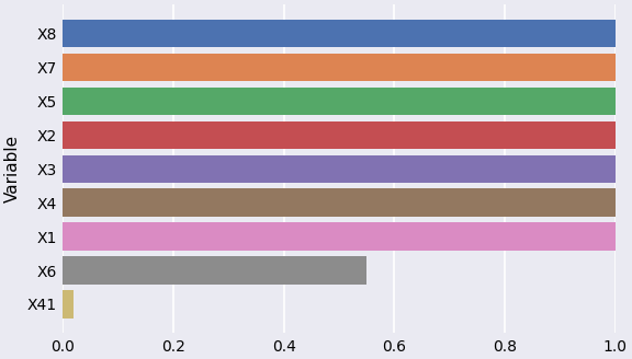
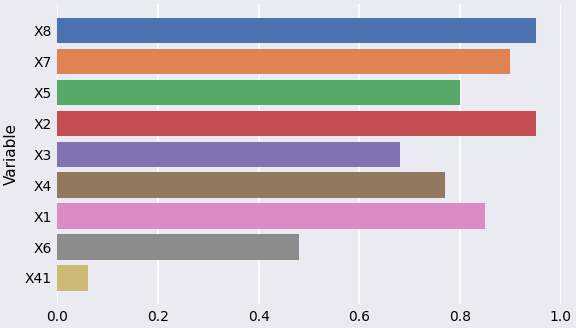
X8: 1.00 -> 0.95
X7: 1.00 -> 0.90
X5: 1.00 -> 0.80
X2: 1.00 -> 0.95
X3: 1.00 -> 0.68
X4: 1.00 -> 0.77
X1: 1.00 -> 0.85
X6: 0.55 -> 0.48
X41: 0.02 -> 0.06
